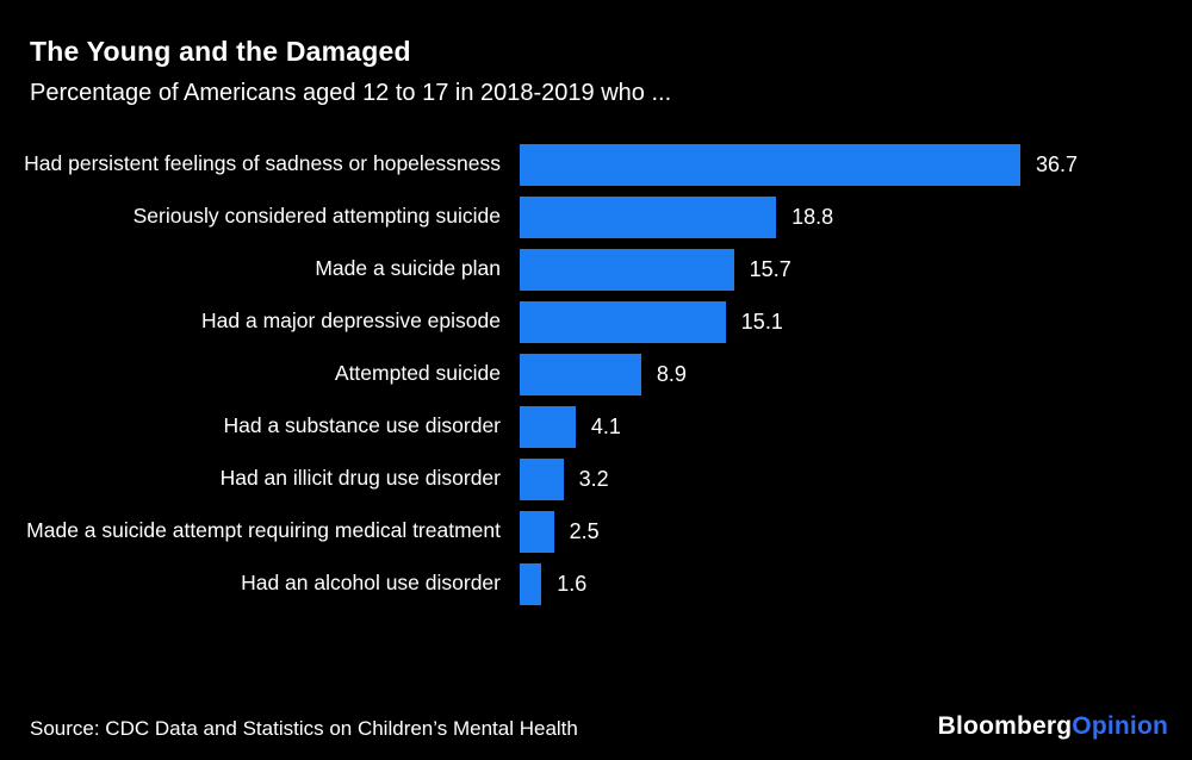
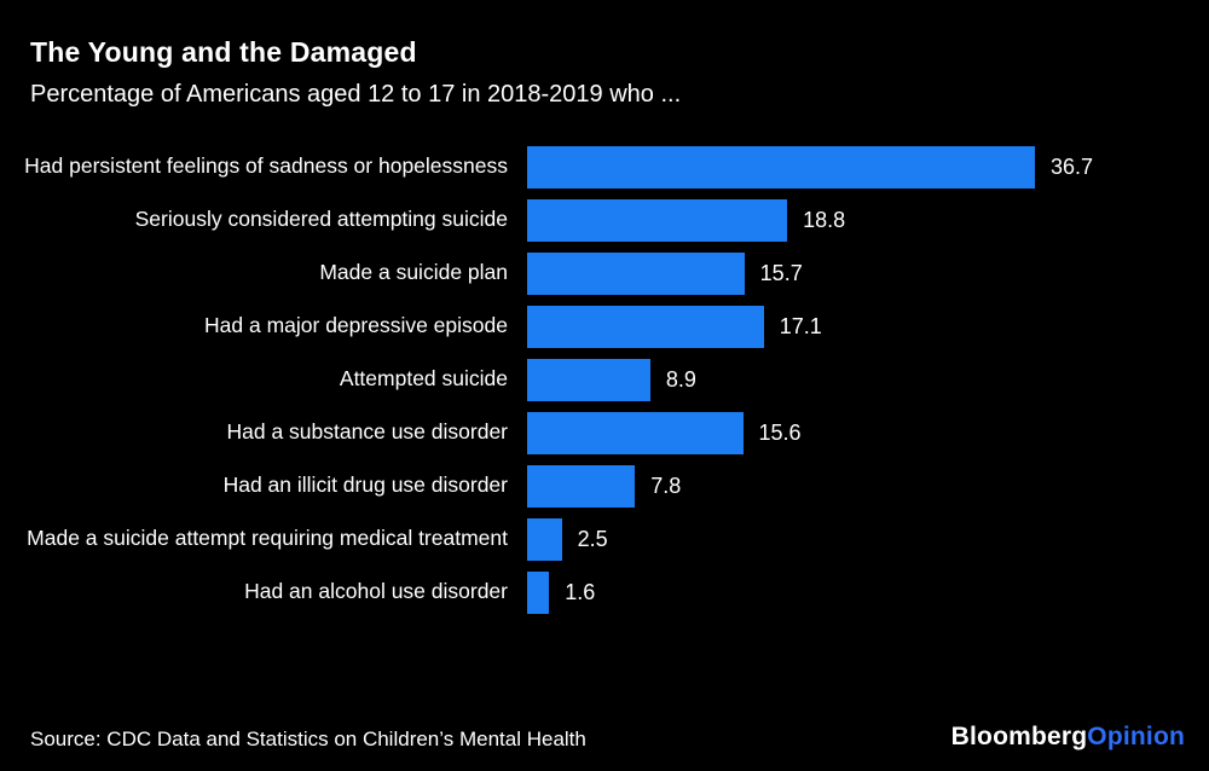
Had a major depressive episode: 15.1 -> 17.1
Had a substance use disorder: 4.1 -> 15.6
Had an illicit drug use disorder: 3.2 -> 7.8
